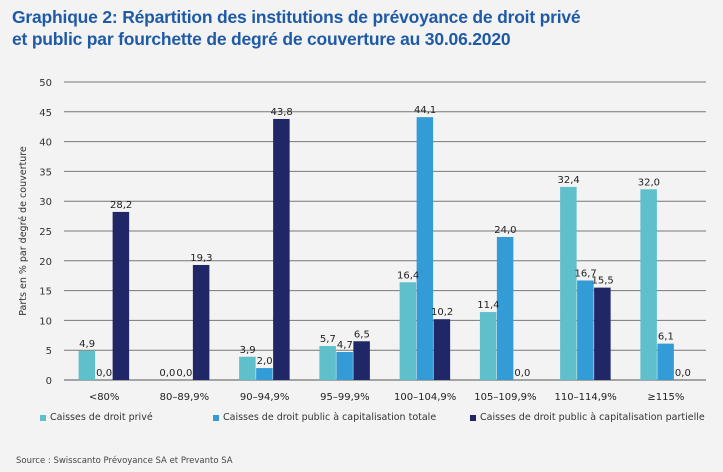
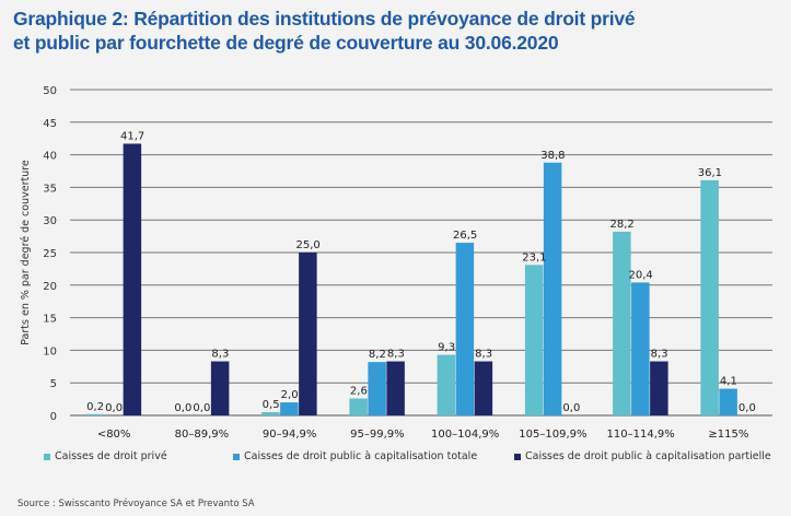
Caisses de droit privé/<80%: 4,9 -> 0,2
Caisses de droit public à capitalisation partielle/<80%: 28,2 -> 41,7
Caisses de droit public à capitalisation partielle/80–89,9%: 19,3 -> 8,3
Caisses de droit privé/90–94,9%: 3,9 -> 0,5
Caisses de droit public à capitalisation partielle/90–94,9%: 43,8 -> 25,0
Caisses de droit privé/95–99,9%: 5,7 -> 2,6
Caisses de droit public à capitalisation totale/95–99,9%: 4,7 -> 8,2
Caisses de droit public à capitalisation partielle/95–99,9%: 6,5 -> 8,3
Caisses de droit privé/100–104,9%: 16,4 -> 9,3
Caisses de droit public à capitalisation totale/100–104,9%: 44,1 -> 26,5
Caisses de droit public à capitalisation partielle/100–104,9%: 10,2 -> 8,3
Caisses de droit privé/105–109,9%: 11,4 -> 23,1
Caisses de droit public à capitalisation totale/105–109,9%: 24,0 -> 38,8
Caisses de droit privé/110–114,9%: 32,4 -> 28,2
Caisses de droit public à capitalisation totale/110–114,9%: 16,7 -> 20,4
Caisses de droit public à capitalisation partielle/110–114,9%: 15,5 -> 8,3
Caisses de droit privé/≥115%: 32,0 -> 36,1
Caisses de droit public à capitalisation totale/≥115%: 6,1 -> 4,1
